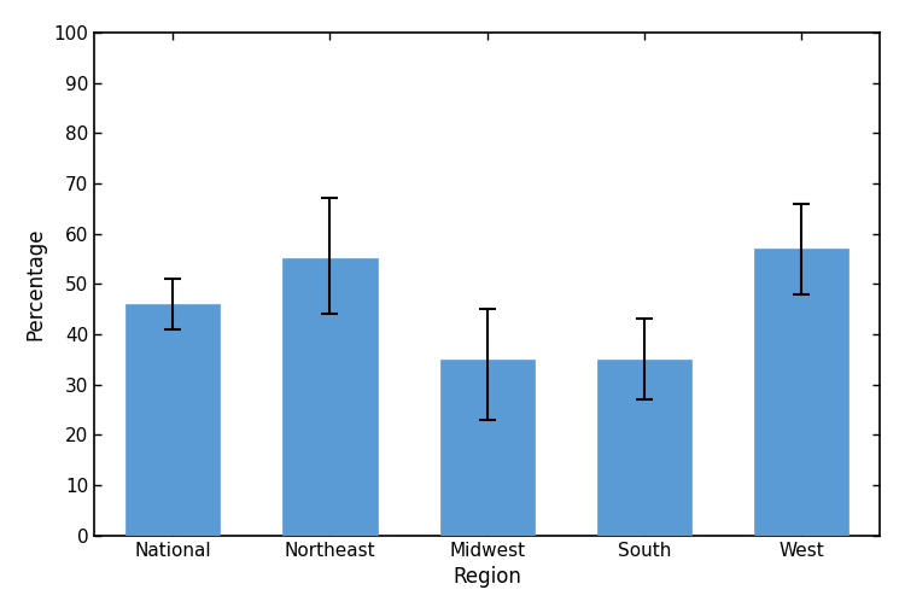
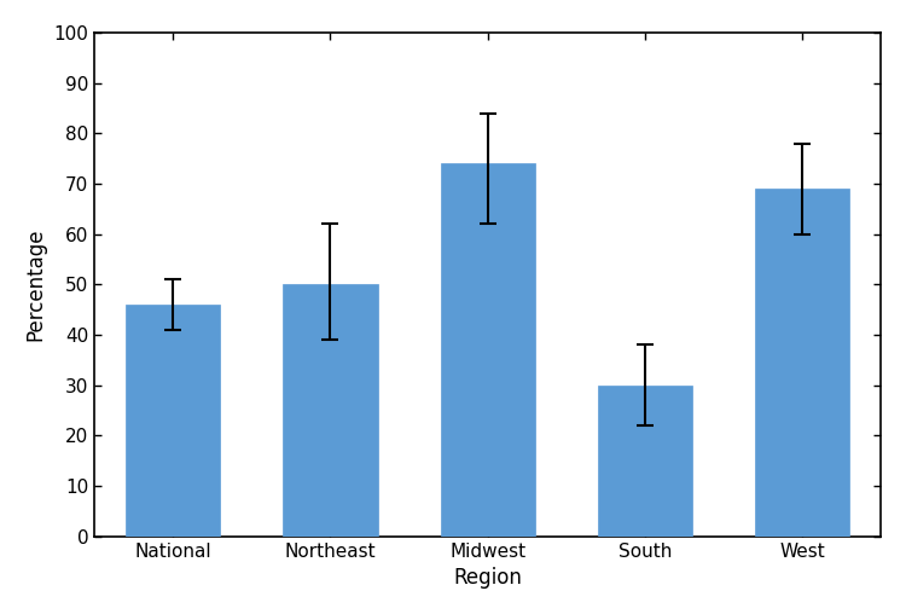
Northeast: 55 -> 50
Midwest: 35 -> 74
South: 35 -> 30
West: 57 -> 69
